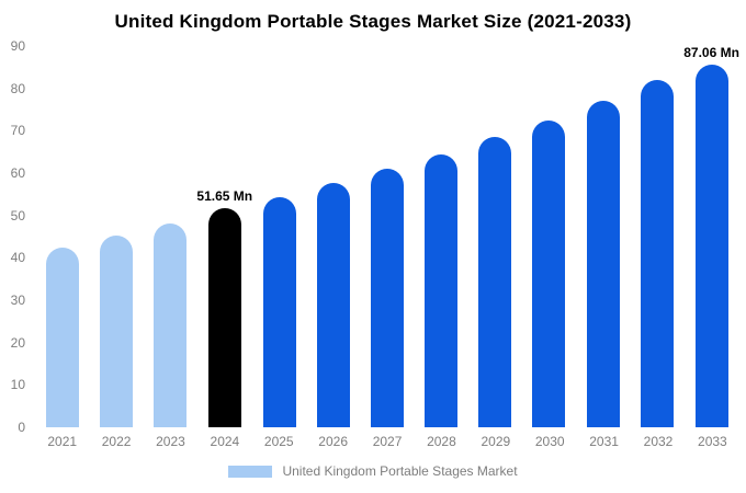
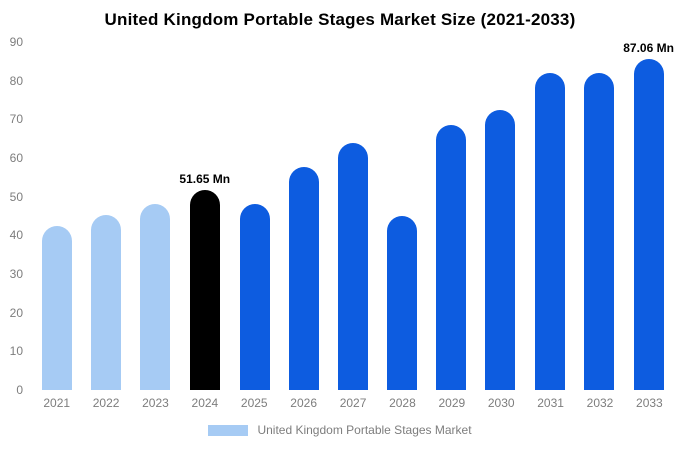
2025: 54 -> 48
2027: 61 -> 64
2028: 64 -> 45
2031: 77 -> 82
